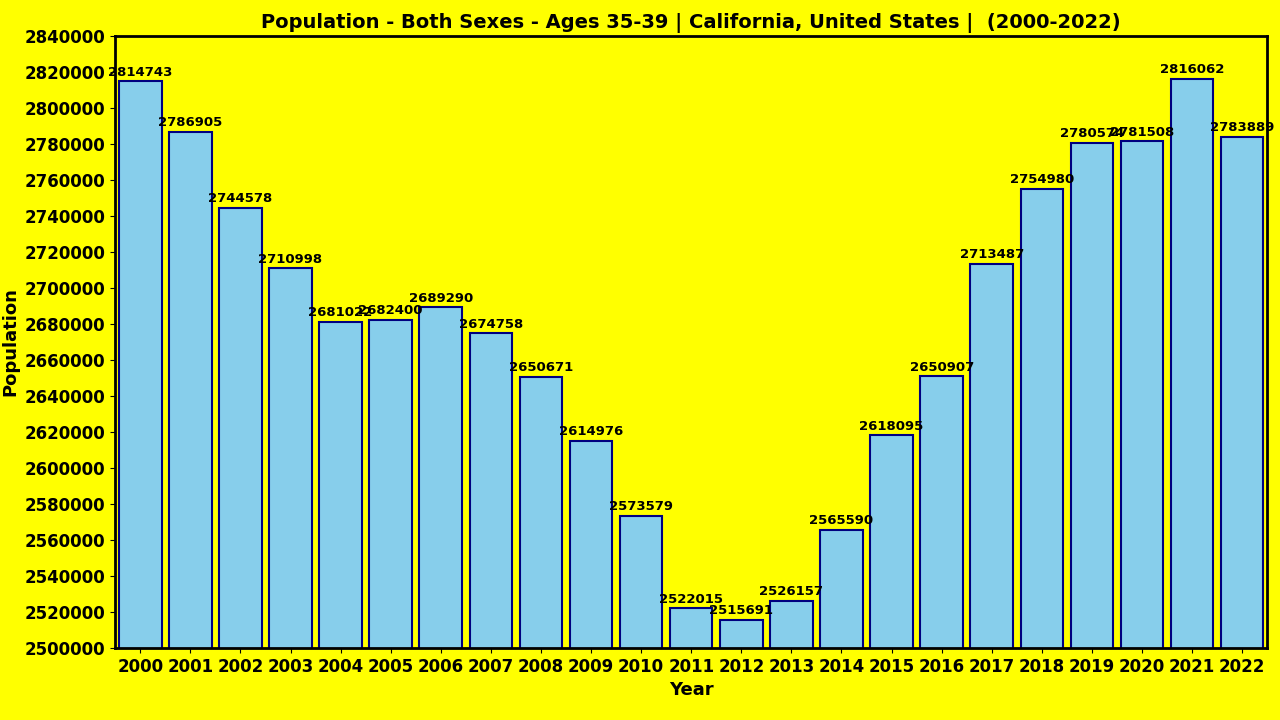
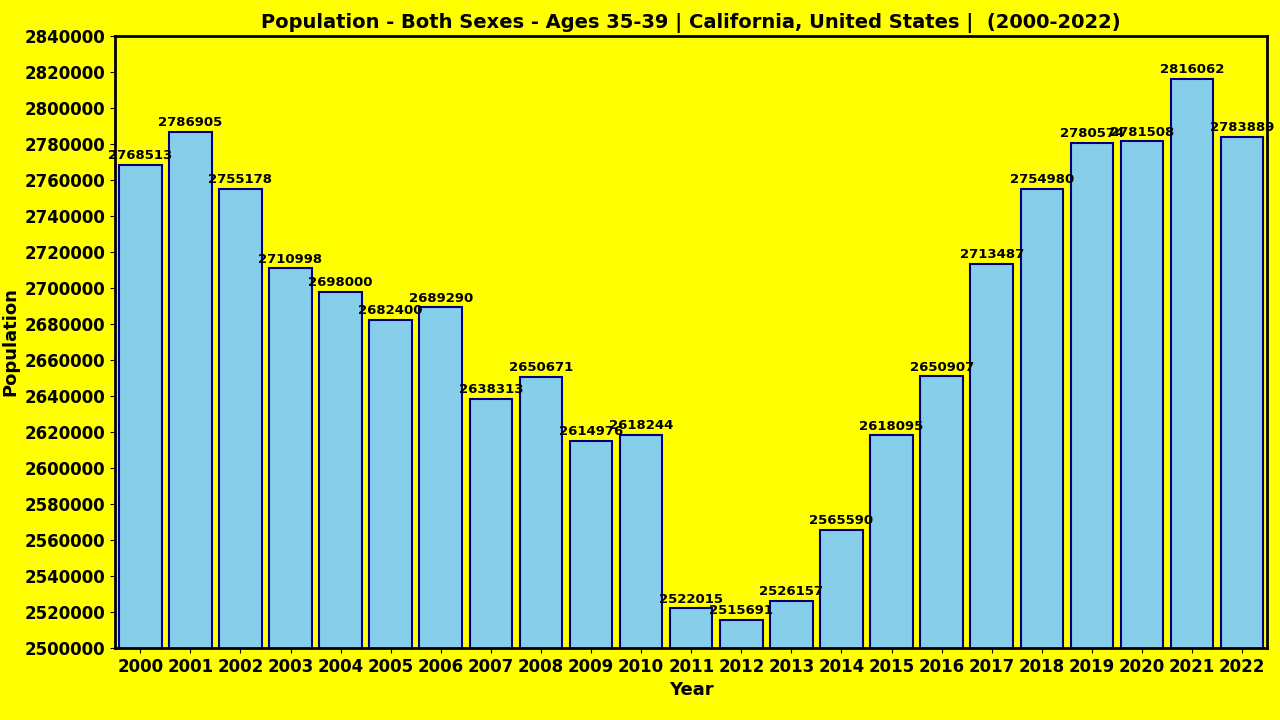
2000: 2814743 -> 2768513
2002: 2744578 -> 2755178
2004: 2681000 -> 2698000
2007: 2674758 -> 2638313
2010: 2573579 -> 2618244
